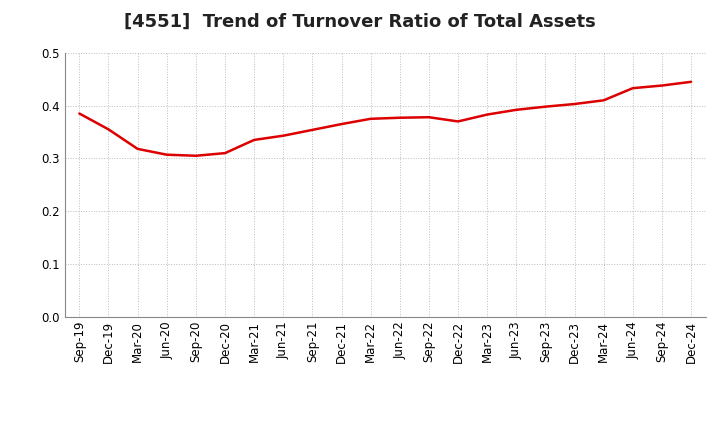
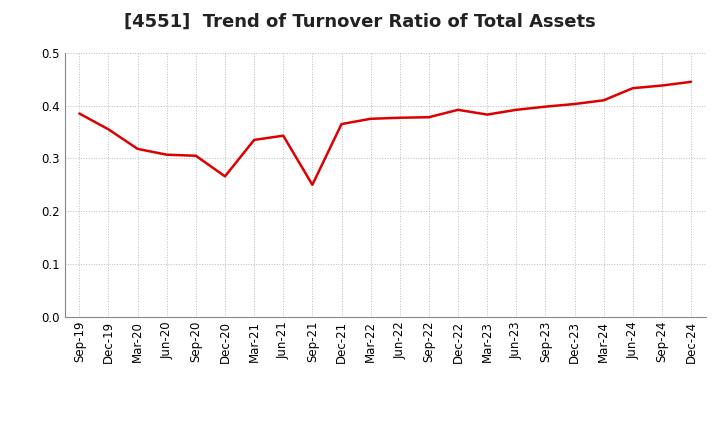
Dec-20: 0.310 -> 0.266
Sep-21: 0.354 -> 0.250
Dec-22: 0.370 -> 0.392
